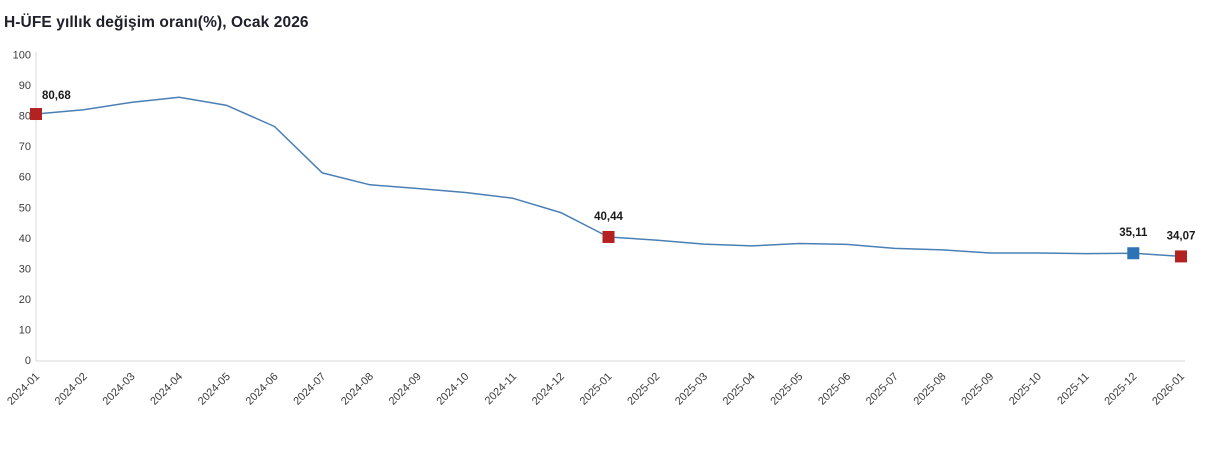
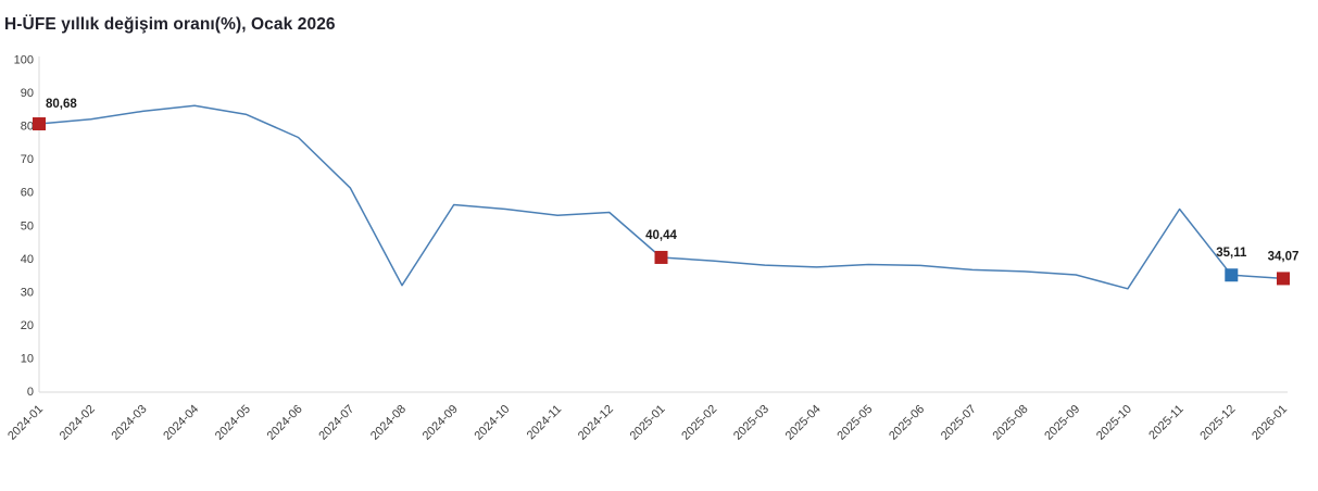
2024-08: 58 -> 32
2024-12: 48 -> 54
2025-10: 35 -> 31
2025-11: 35 -> 55
